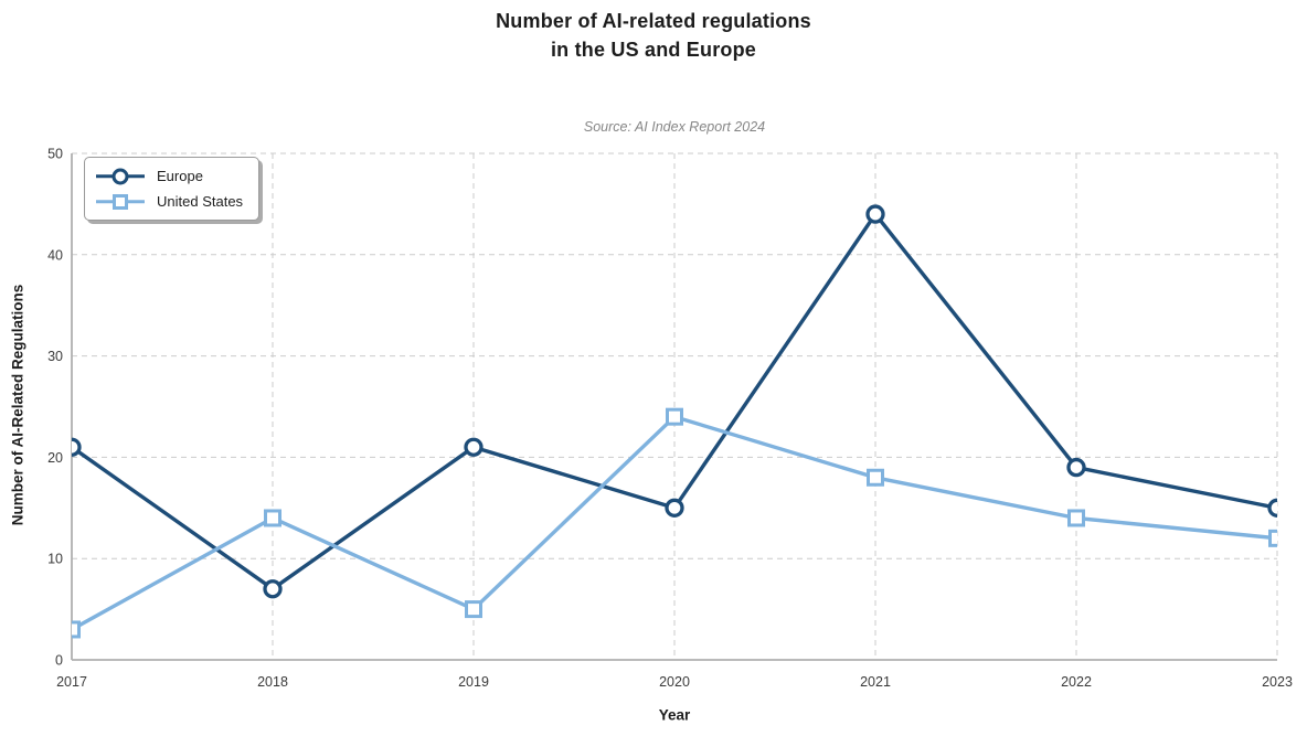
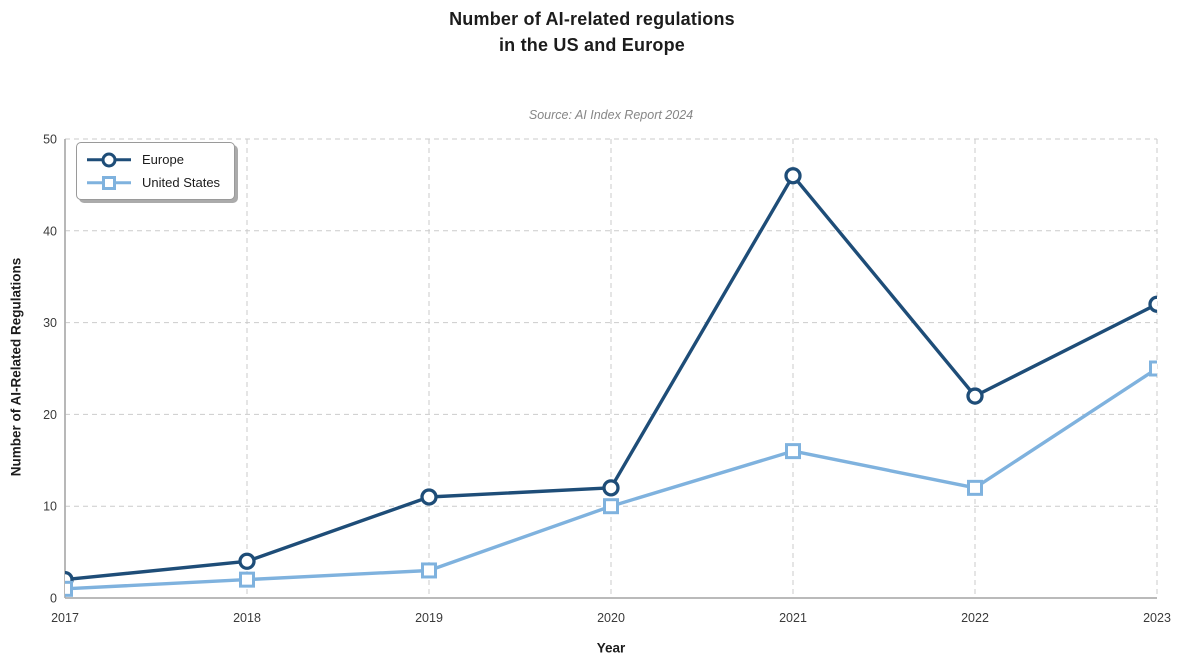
Europe/2017: 21 -> 2
United States/2017: 3 -> 1
Europe/2018: 7 -> 4
United States/2018: 14 -> 2
Europe/2019: 21 -> 11
United States/2019: 5 -> 3
Europe/2020: 15 -> 12
United States/2020: 24 -> 10
Europe/2021: 44 -> 46
United States/2021: 18 -> 16
Europe/2022: 19 -> 22
United States/2022: 14 -> 12
Europe/2023: 15 -> 32
United States/2023: 12 -> 25
